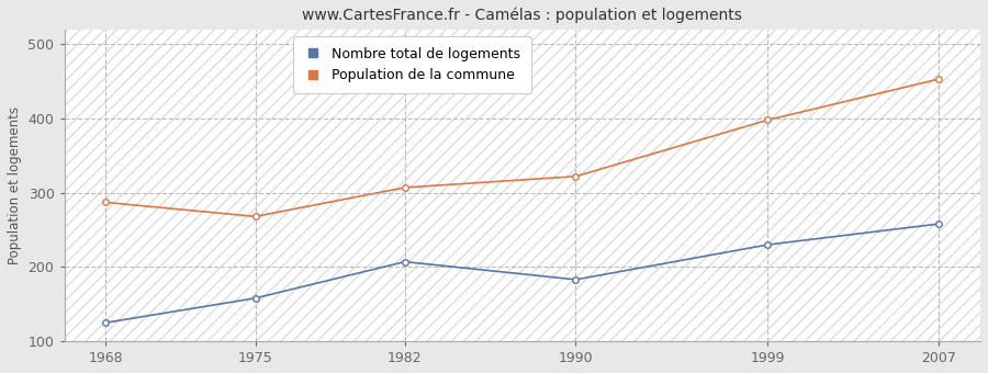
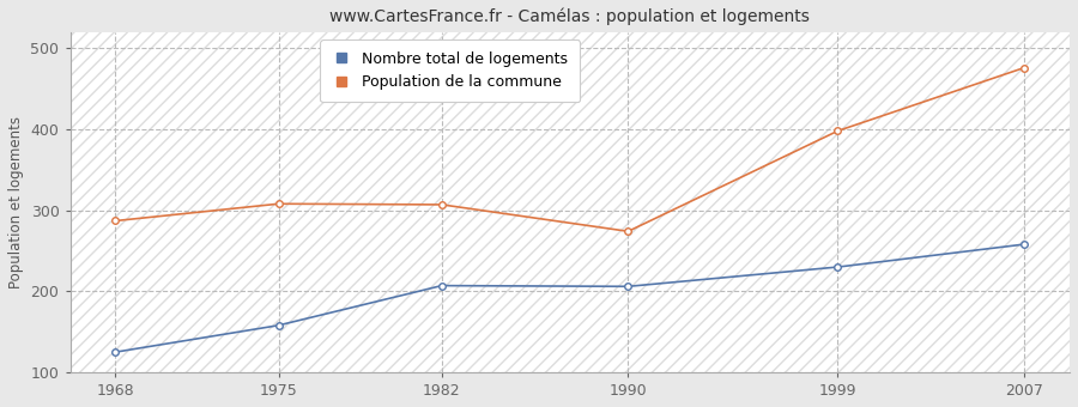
Population de la commune/1975: 268 -> 308
Nombre total de logements/1990: 183 -> 206
Population de la commune/1990: 322 -> 274
Population de la commune/2007: 453 -> 476
